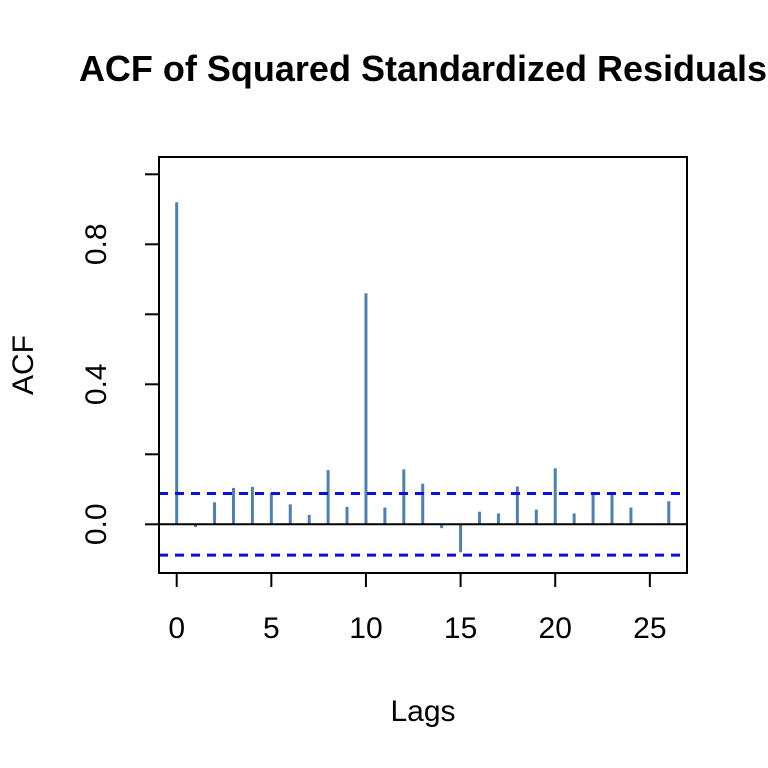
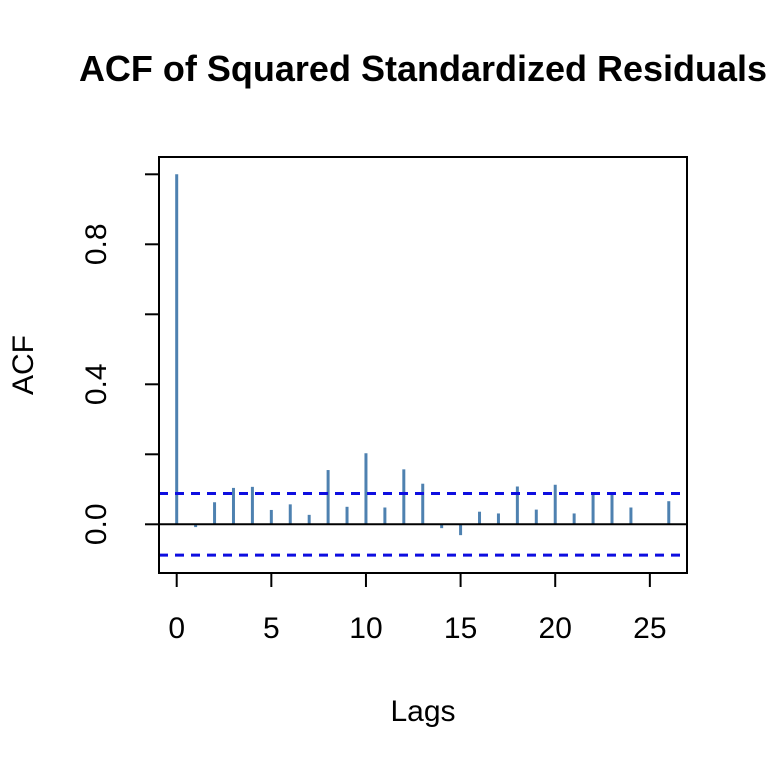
0: 0.92 -> 1.00
5: 0.09 -> 0.04
10: 0.66 -> 0.20
15: -0.08 -> -0.03
20: 0.16 -> 0.11
